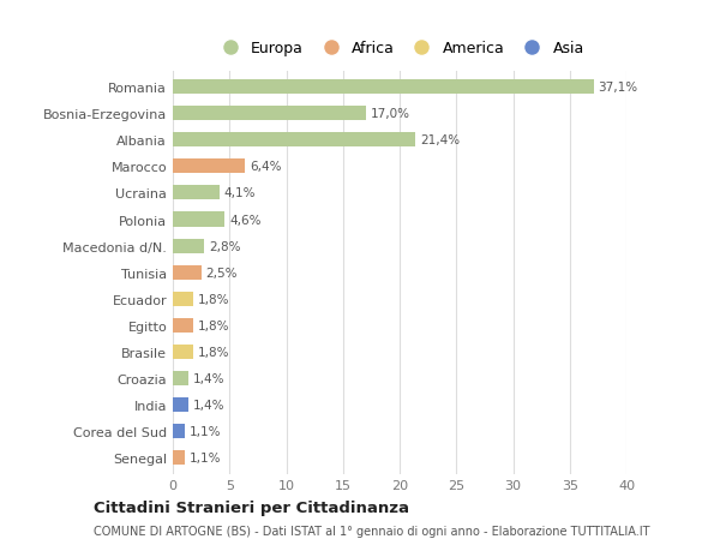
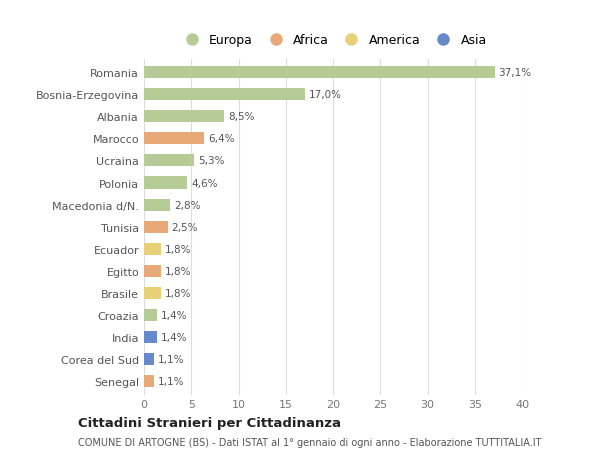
Albania: 21,4% -> 8,5%
Ucraina: 4,1% -> 5,3%
